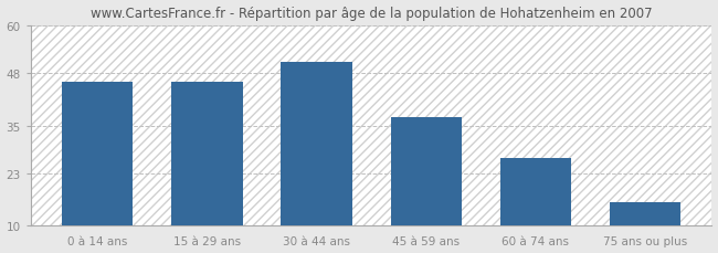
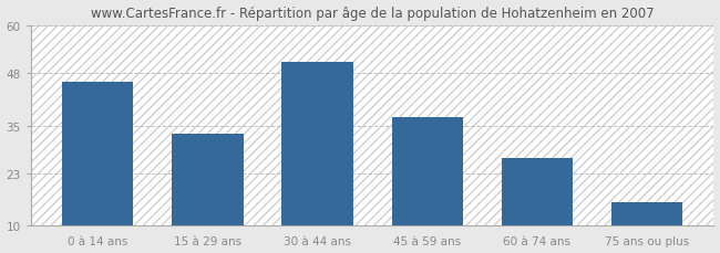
15 à 29 ans: 46 -> 33
